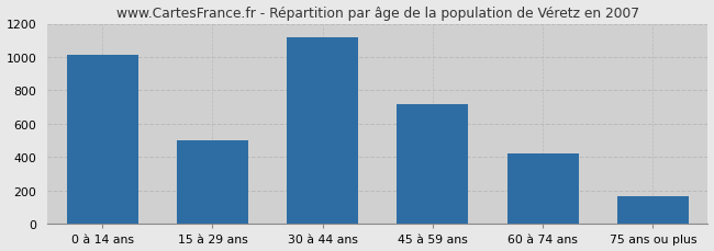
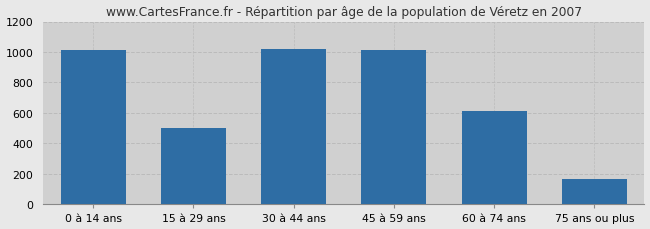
30 à 44 ans: 1120 -> 1020
45 à 59 ans: 720 -> 1010
60 à 74 ans: 420 -> 610
